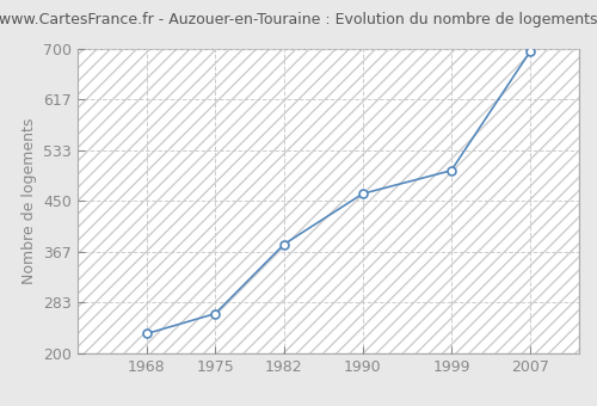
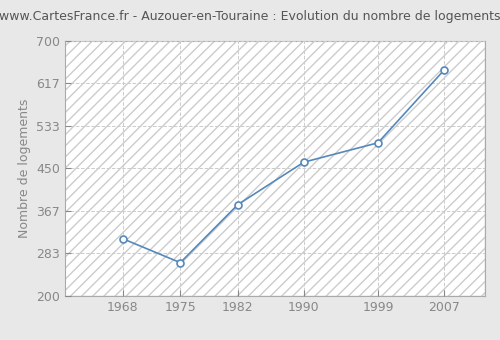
1968: 232 -> 312
2007: 695 -> 642
